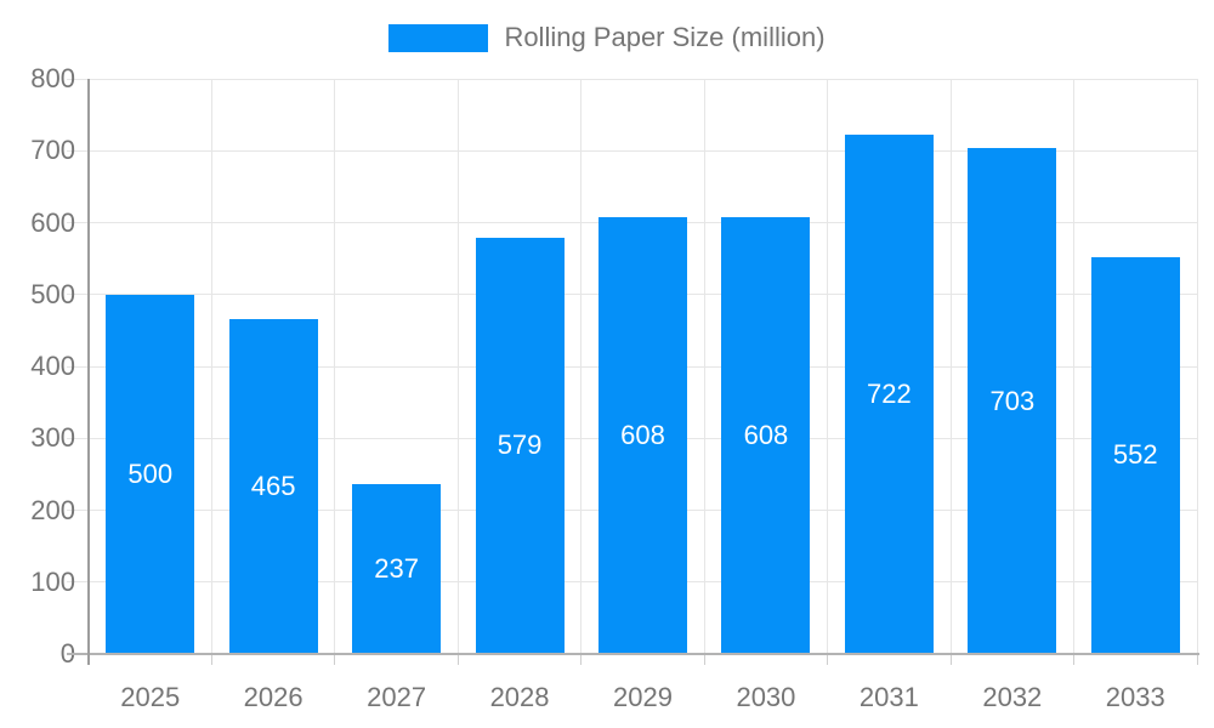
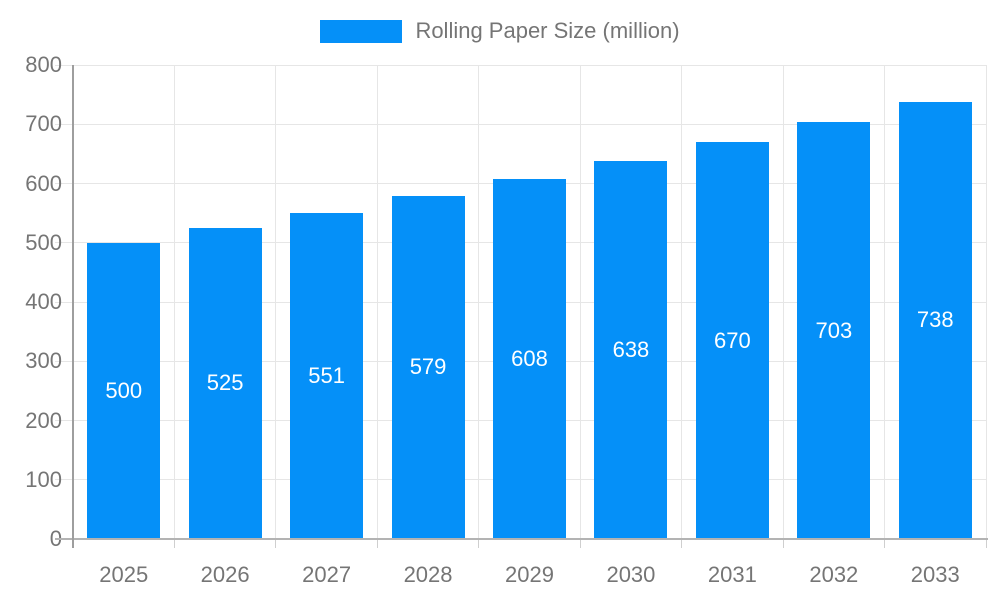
2026: 465 -> 525
2027: 237 -> 551
2030: 608 -> 638
2031: 722 -> 670
2033: 552 -> 738
